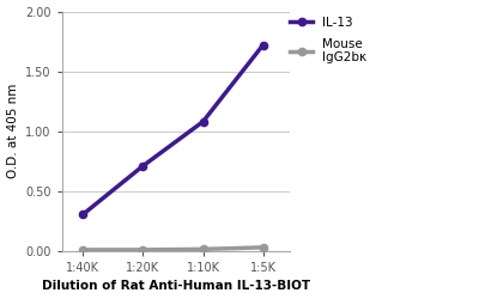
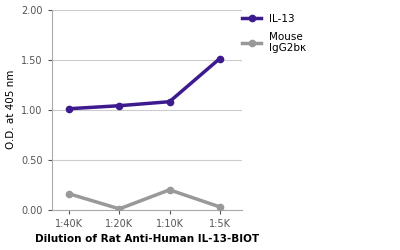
IL-13/1:40K: 0.30 -> 1.01
Mouse IgG2bκ/1:40K: 0.01 -> 0.16
IL-13/1:20K: 0.71 -> 1.04
Mouse IgG2bκ/1:10K: 0.01 -> 0.20
IL-13/1:5K: 1.72 -> 1.51
